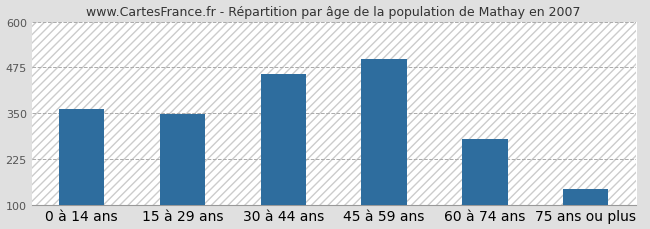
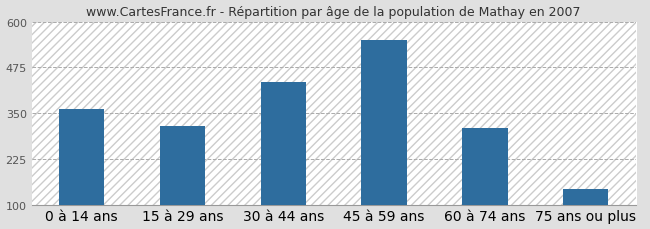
15 à 29 ans: 348 -> 315
30 à 44 ans: 456 -> 435
45 à 59 ans: 497 -> 550
60 à 74 ans: 280 -> 310
